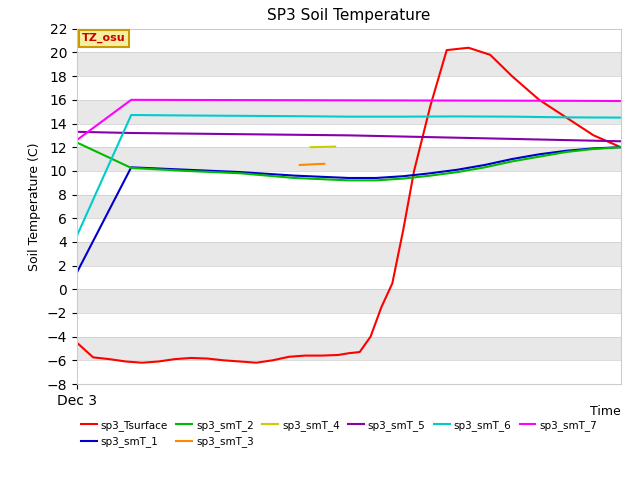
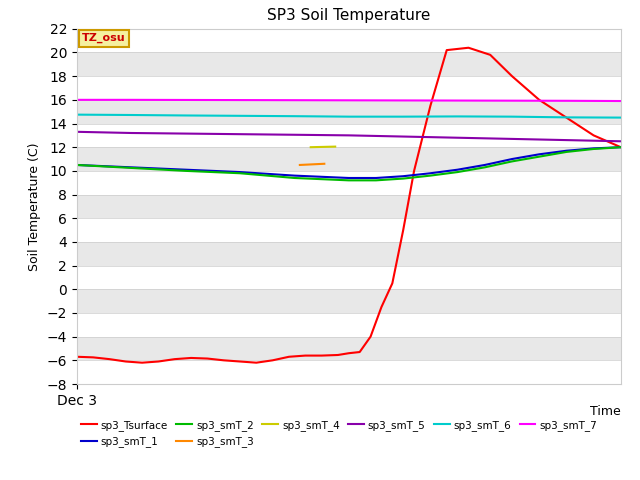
sp3_Tsurface/Dec 3: -4.5 -> -5.7
sp3_smT_1/Dec 3: 1.4 -> 10.5
sp3_smT_2/Dec 3: 12.4 -> 10.5
sp3_smT_6/Dec 3: 4.5 -> 14.8
sp3_smT_7/Dec 3: 12.6 -> 16.0
